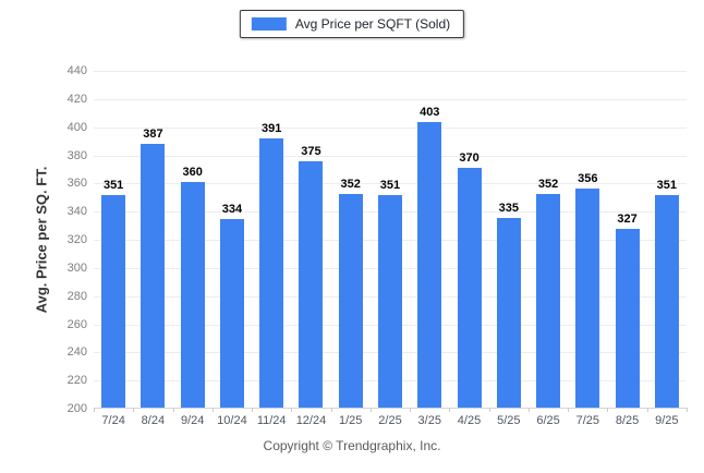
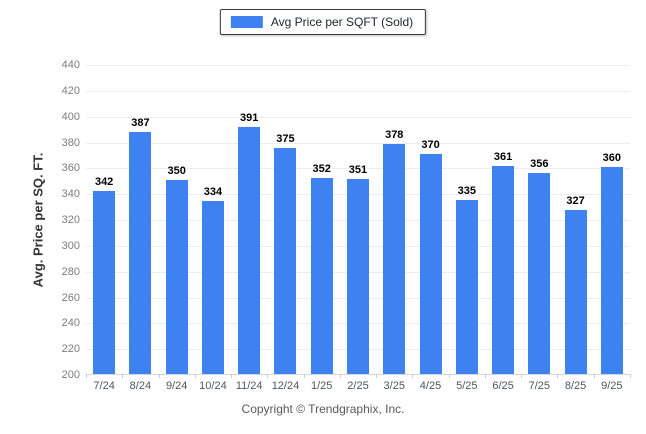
7/24: 351 -> 342
9/24: 360 -> 350
3/25: 403 -> 378
6/25: 352 -> 361
9/25: 351 -> 360
